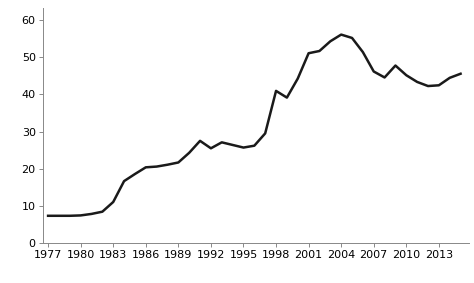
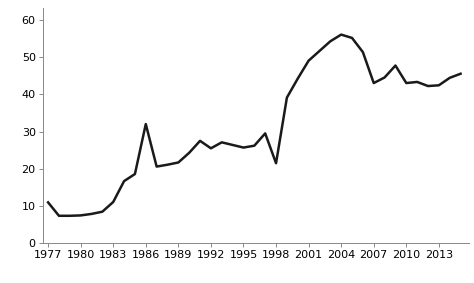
1977: 7.4 -> 11.0
1986: 20.4 -> 32.0
1998: 40.9 -> 21.5
2001: 51.0 -> 49.0
2007: 46.1 -> 43.0
2010: 45.1 -> 43.0
